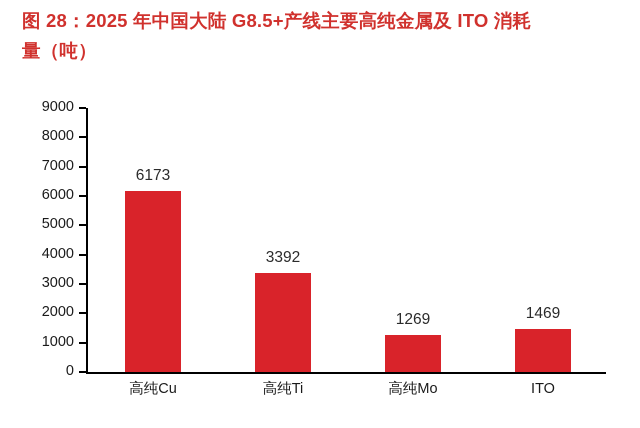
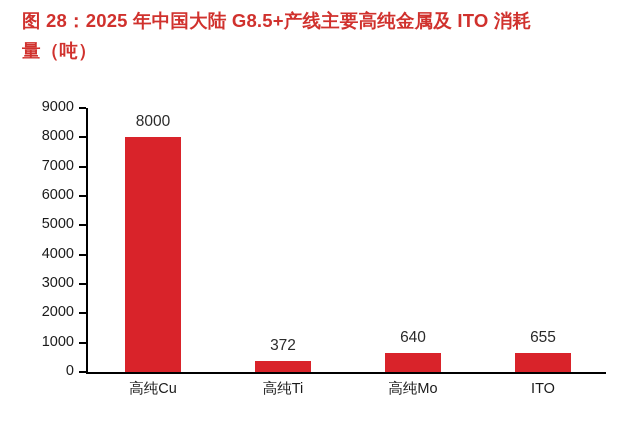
高纯Cu: 6173 -> 8000
高纯Ti: 3392 -> 372
高纯Mo: 1269 -> 640
ITO: 1469 -> 655
